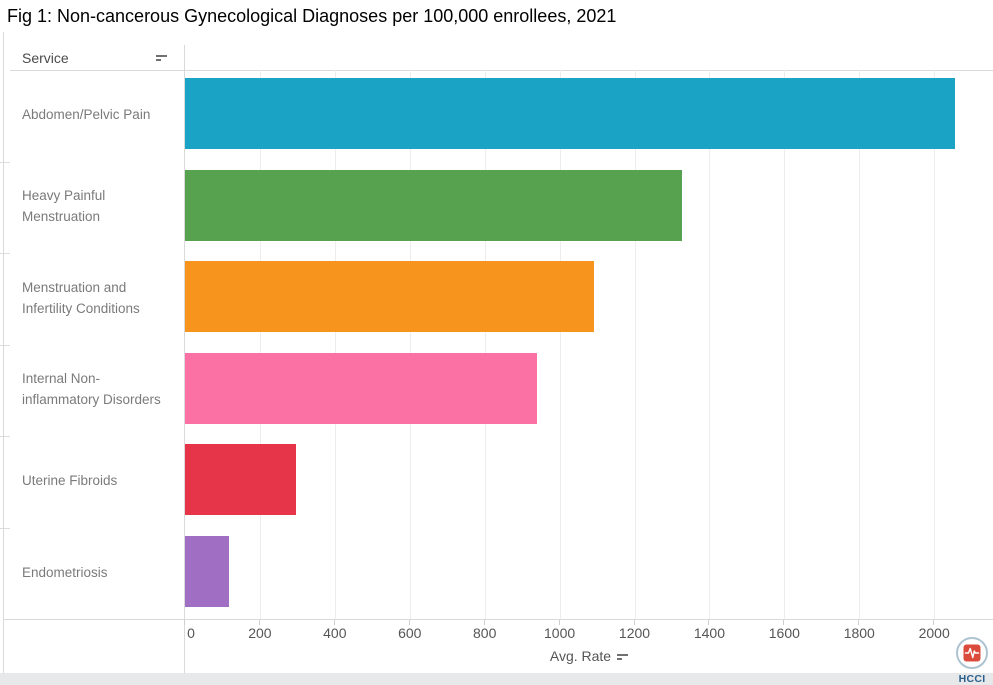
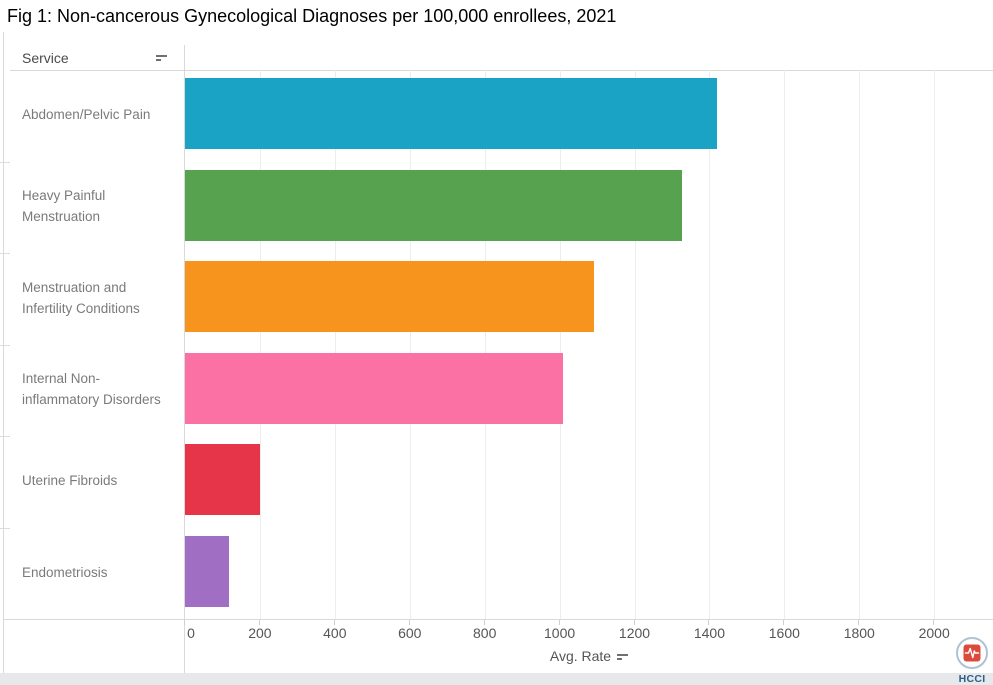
Abdomen/Pelvic Pain: 2060 -> 1420
Internal Non-inflammatory Disorders: 940 -> 1010
Uterine Fibroids: 300 -> 200
